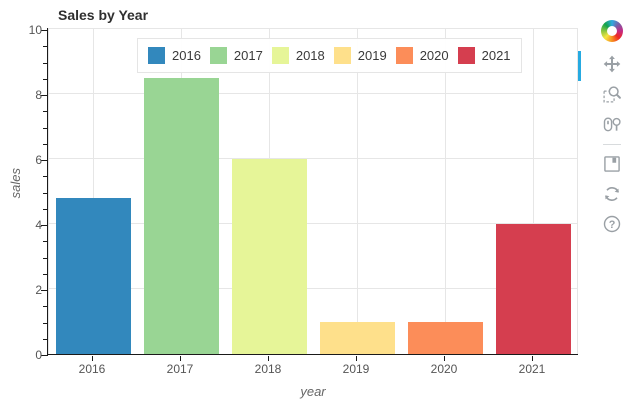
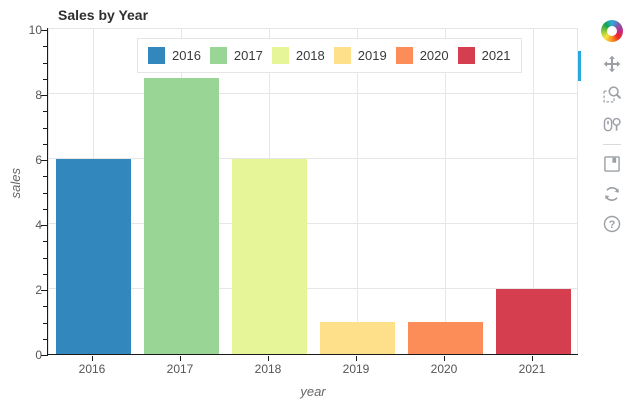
2016: 4.8 -> 6.0
2021: 4.0 -> 2.0
